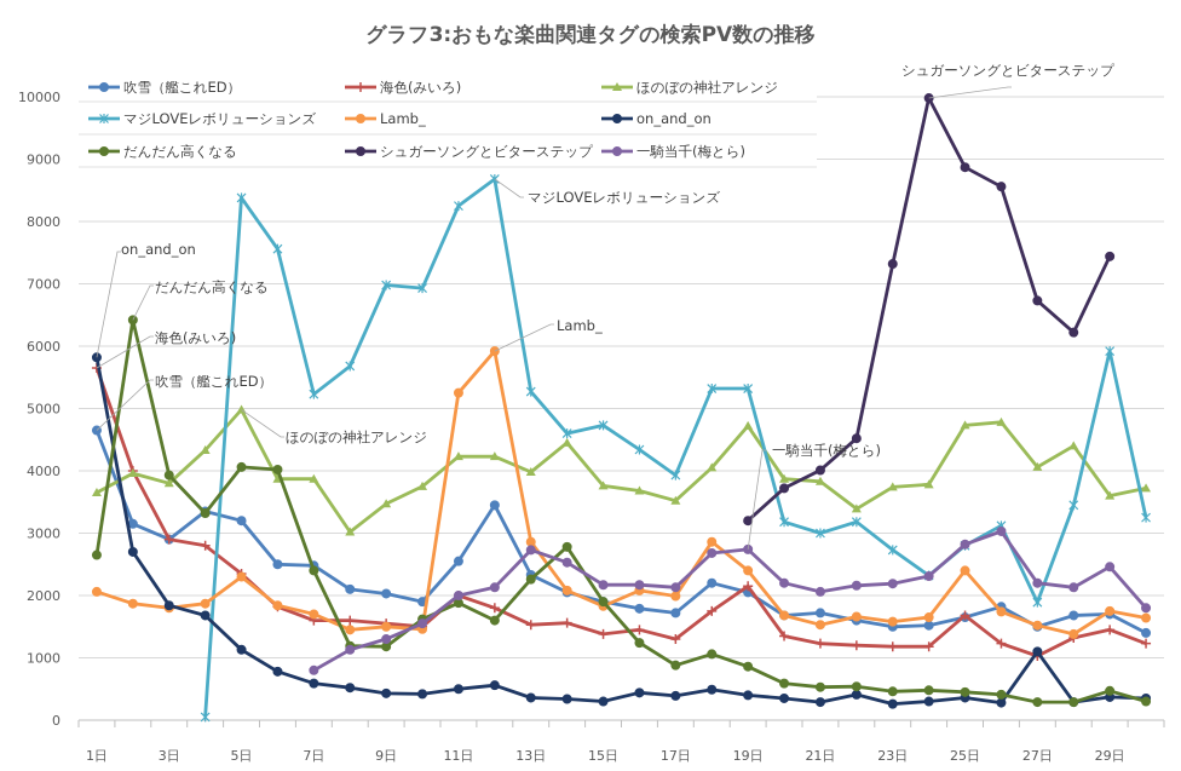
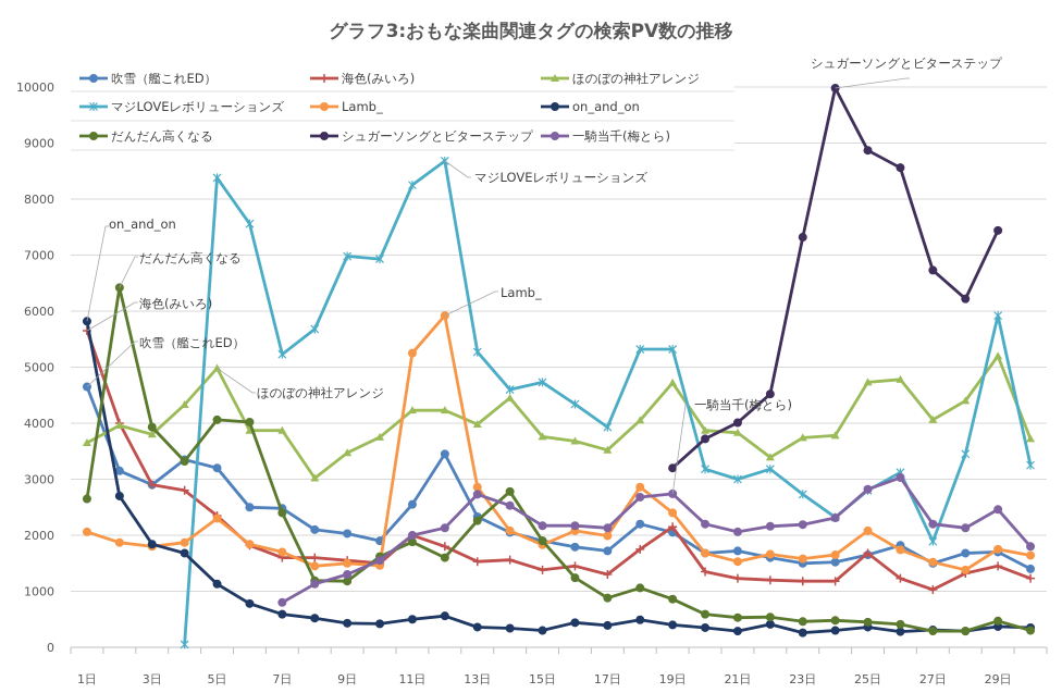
Lamb_/25日: 2400 -> 2100
on_and_on/27日: 1100 -> 300
ほのぼの神社アレンジ/29日: 3600 -> 5200
